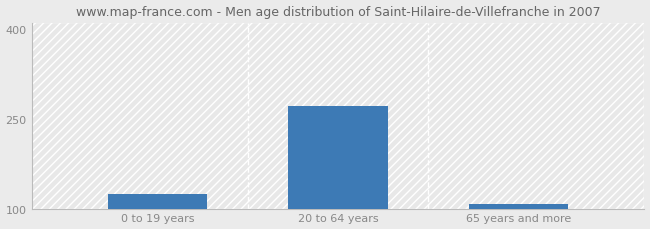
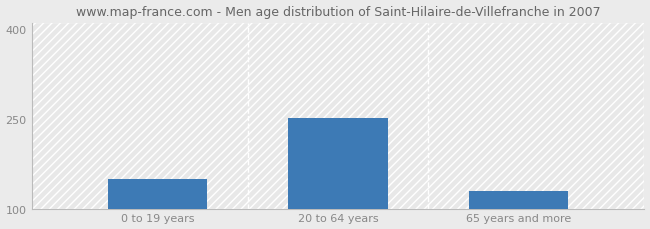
0 to 19 years: 125 -> 150
20 to 64 years: 271 -> 252
65 years and more: 107 -> 130
